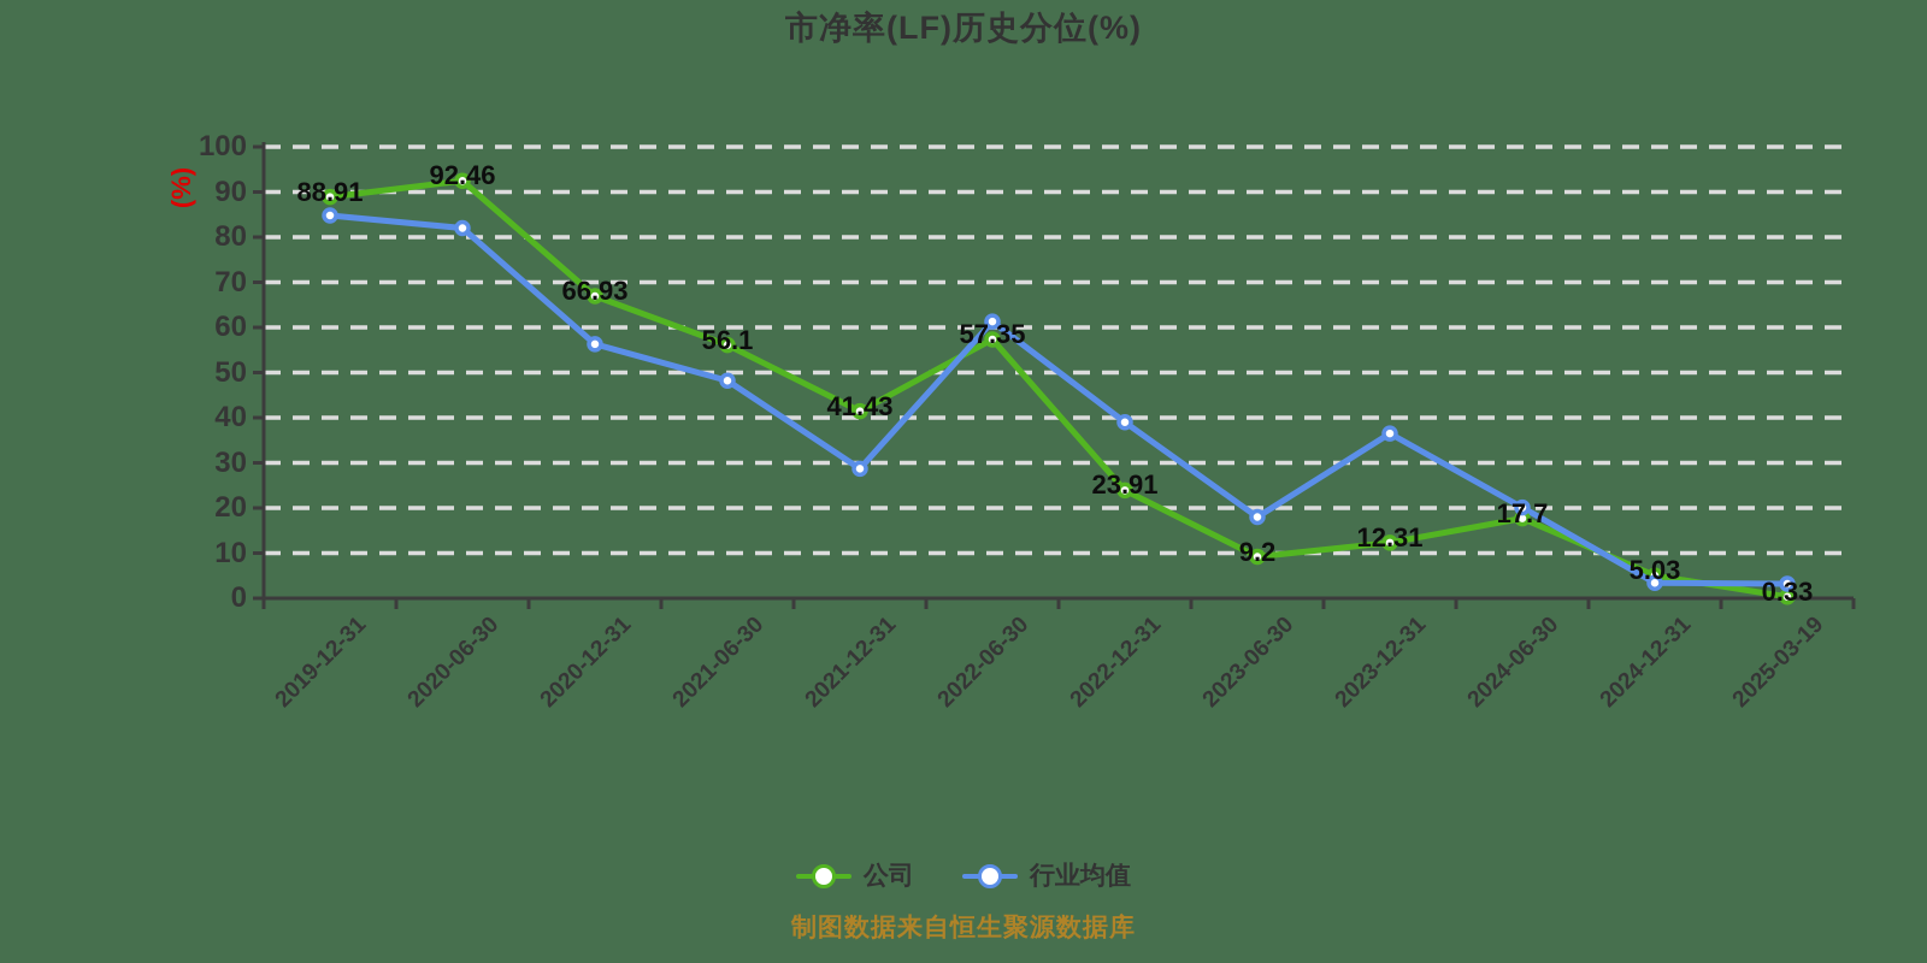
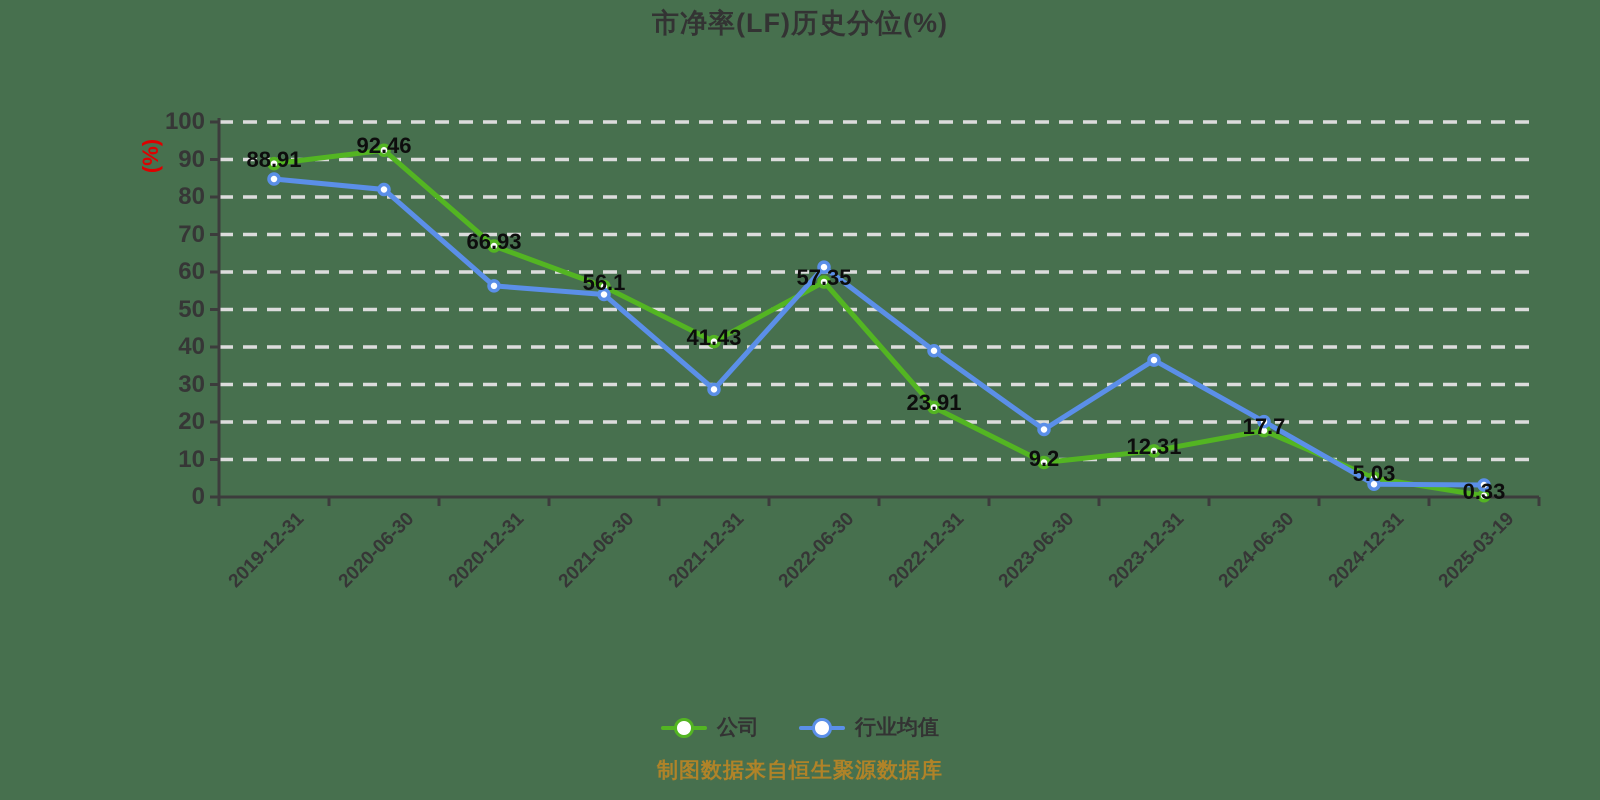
行业均值/2021-06-30: 48 -> 54
